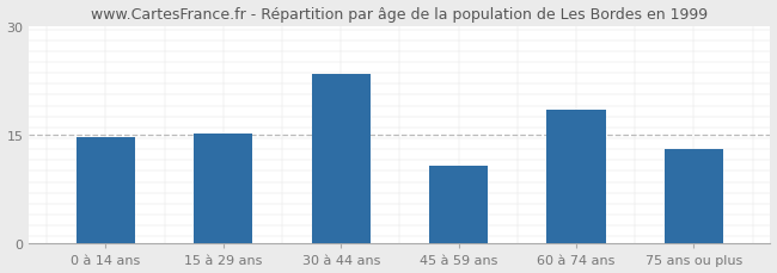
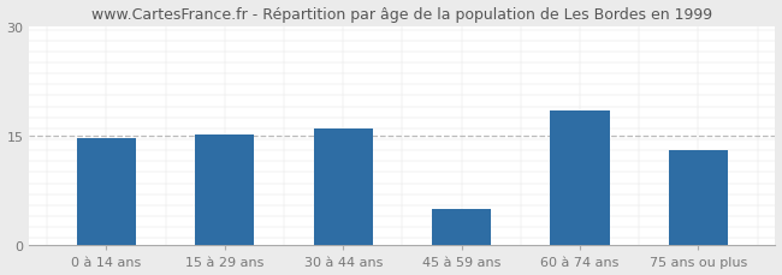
30 à 44 ans: 23.4 -> 16.0
45 à 59 ans: 10.8 -> 5.0
